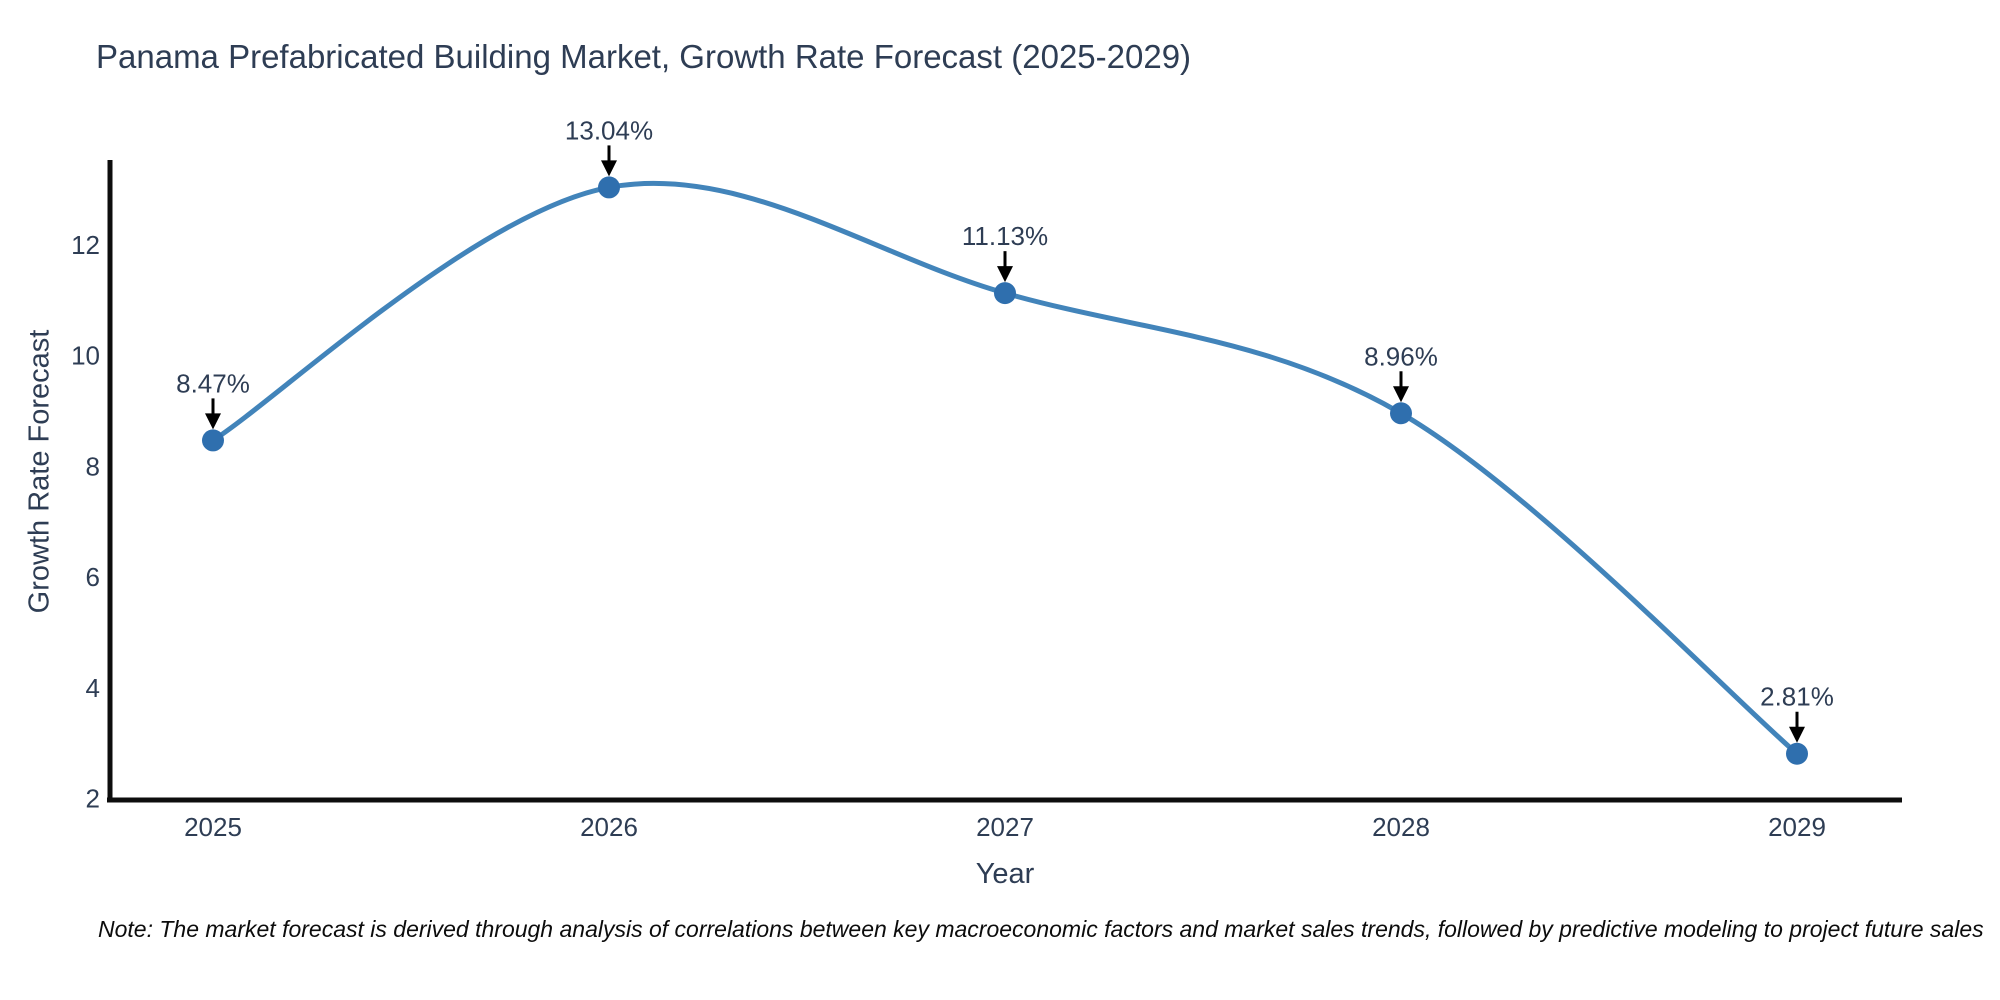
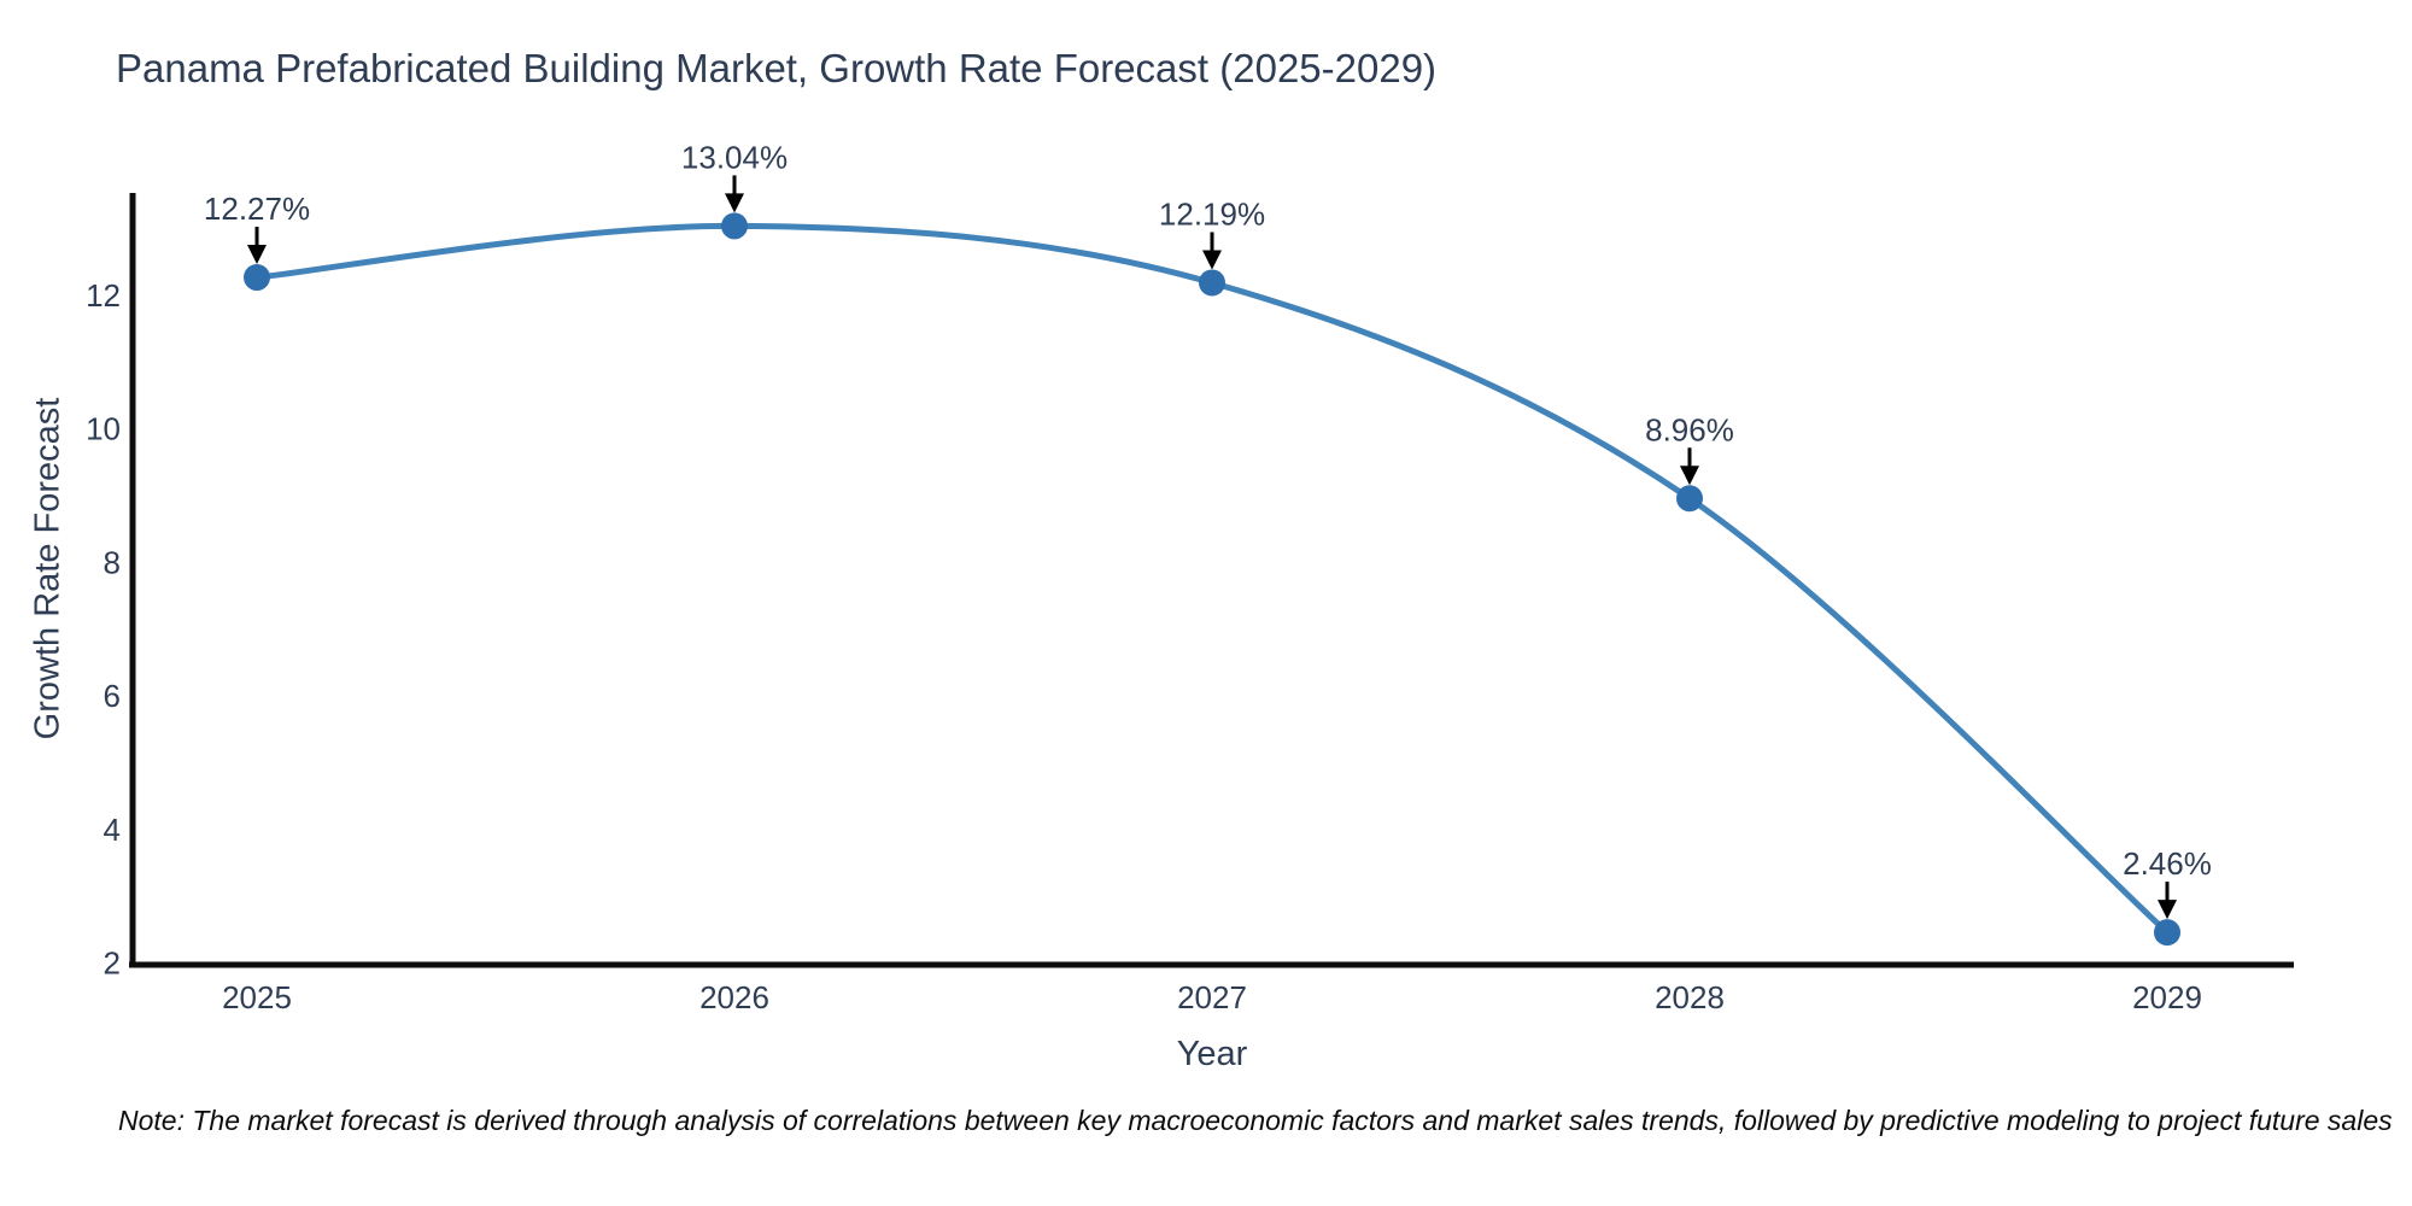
2025: 8.47% -> 12.27%
2027: 11.13% -> 12.19%
2029: 2.81% -> 2.46%
